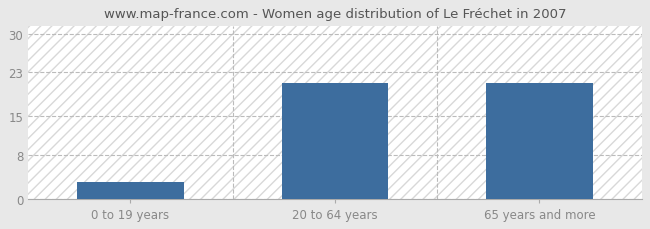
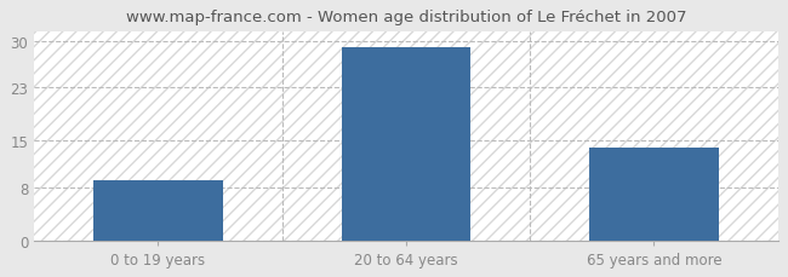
0 to 19 years: 3 -> 9
20 to 64 years: 21 -> 29
65 years and more: 21 -> 14
